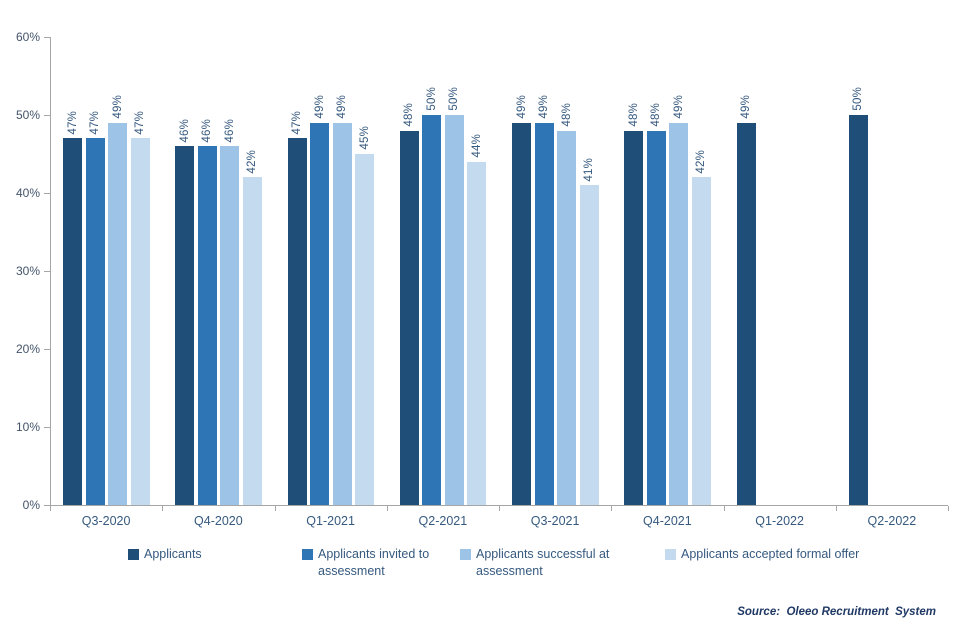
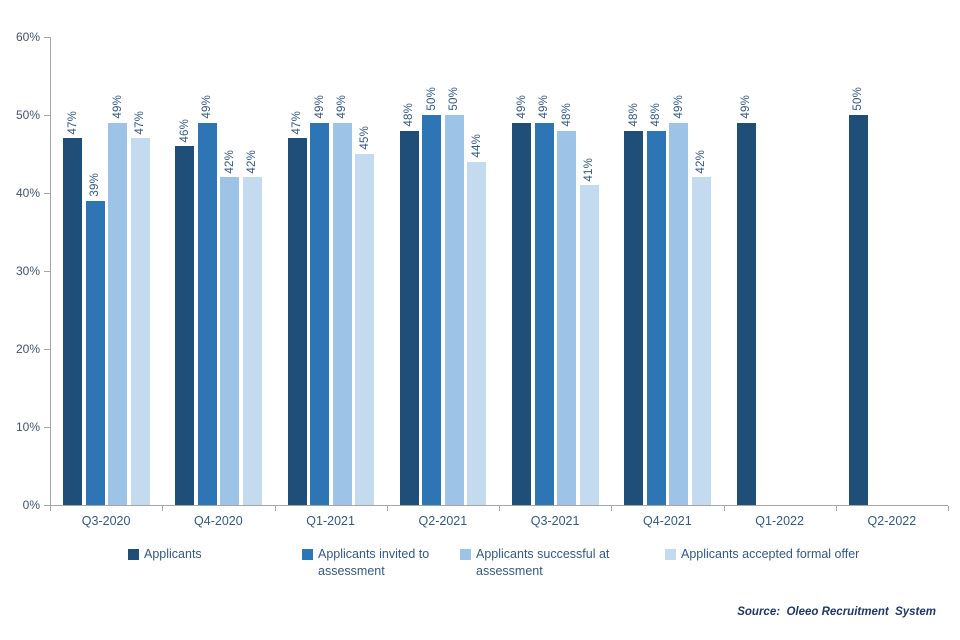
Applicants invited to assessment/Q3-2020: 47% -> 39%
Applicants invited to assessment/Q4-2020: 46% -> 49%
Applicants successful at assessment/Q4-2020: 46% -> 42%
